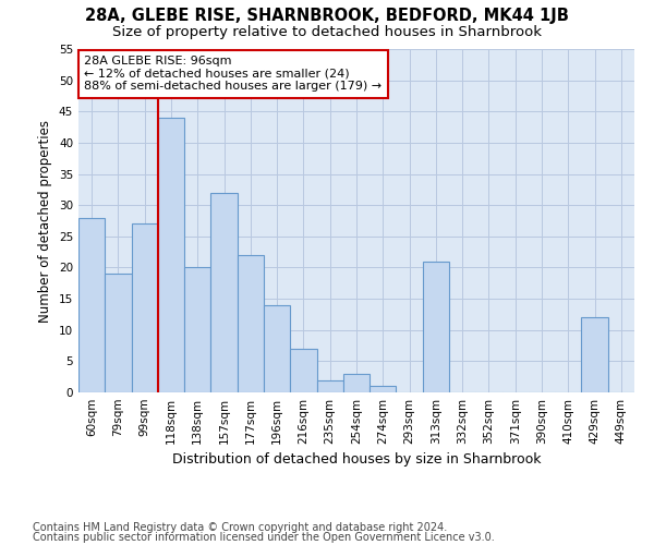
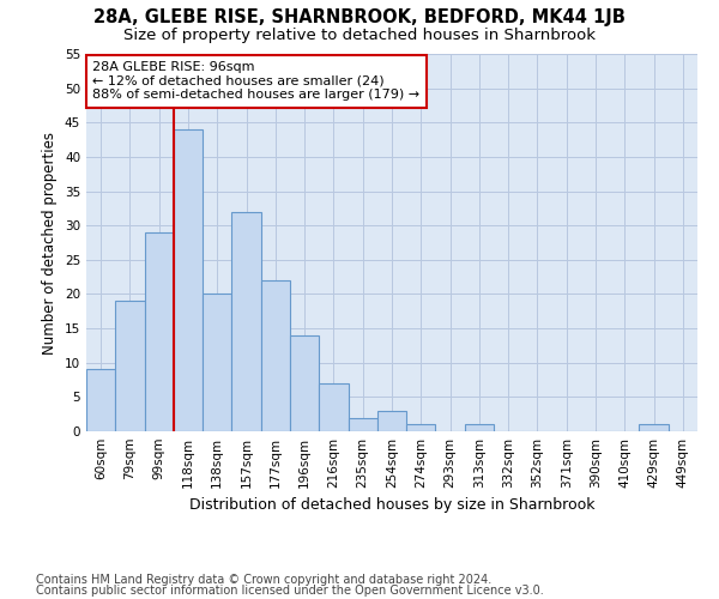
60sqm: 28 -> 9
99sqm: 27 -> 29
313sqm: 21 -> 1
429sqm: 12 -> 1
